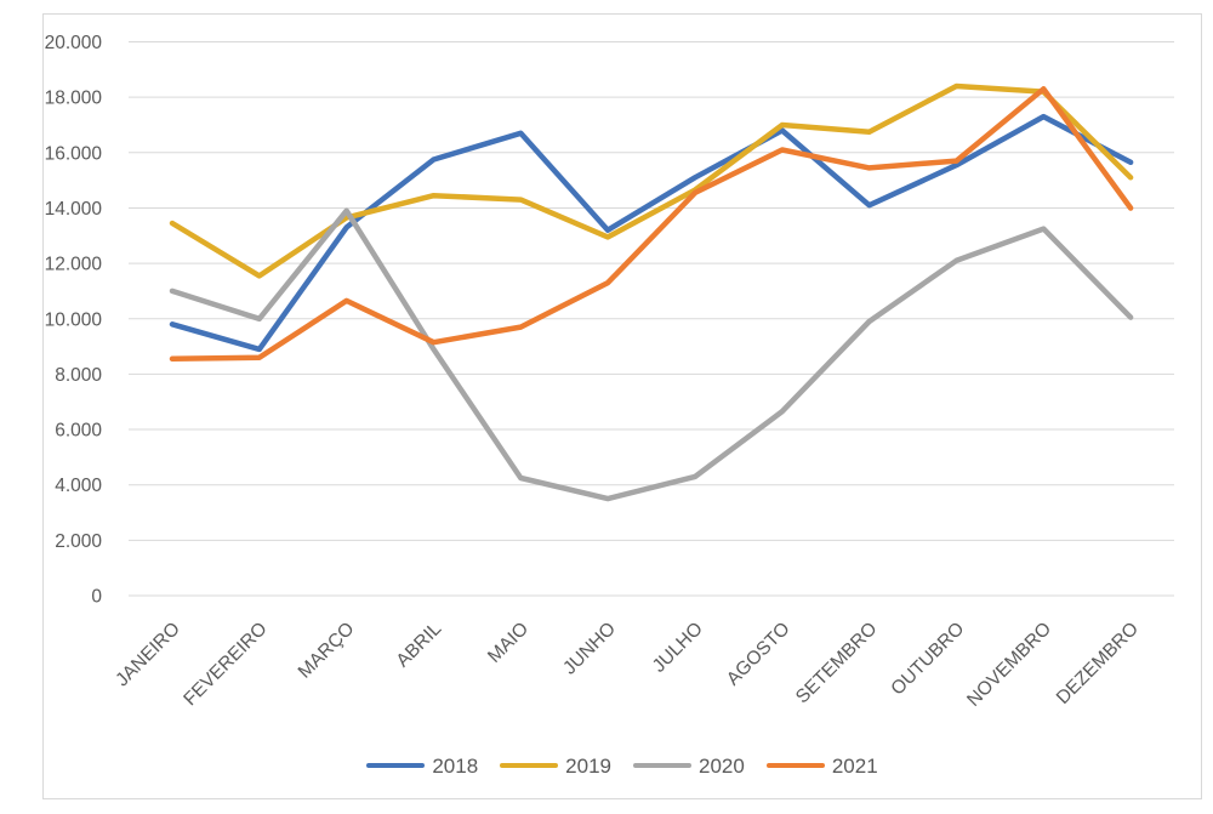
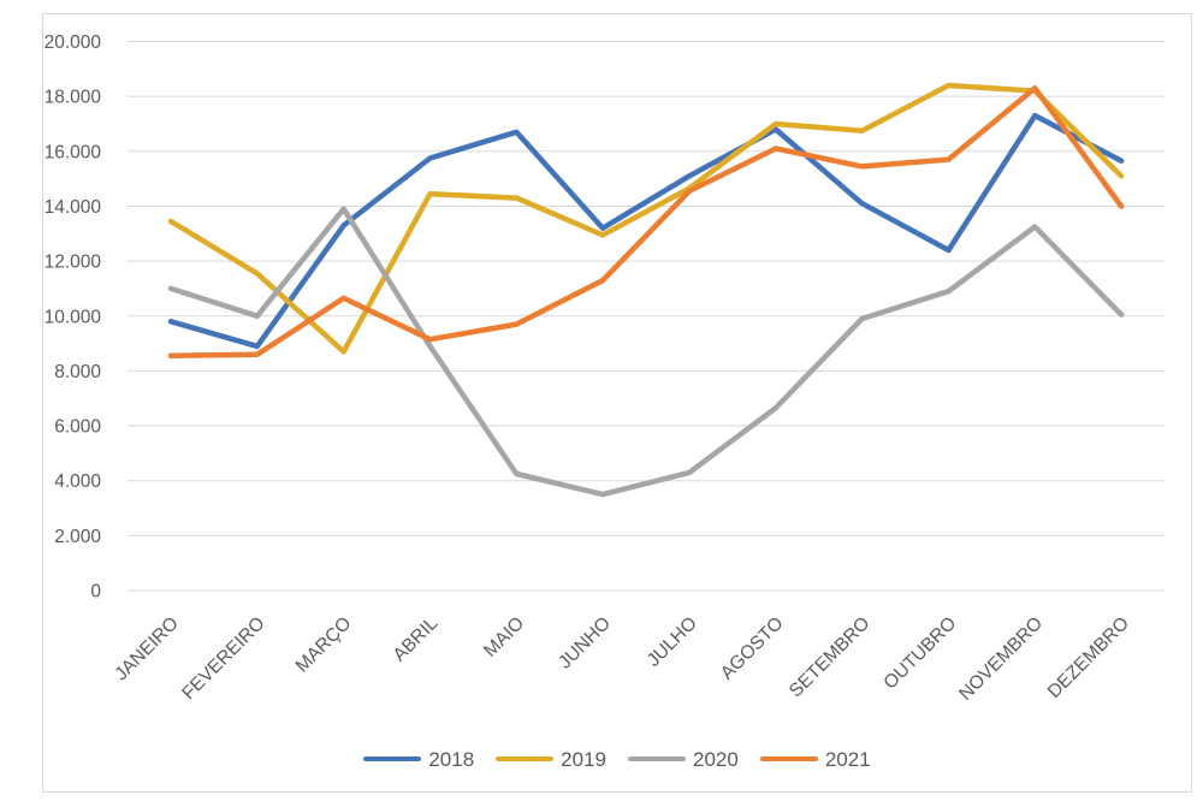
2019/MARÇO: 13600 -> 8700
2018/OUTUBRO: 15600 -> 12400
2020/OUTUBRO: 12100 -> 10900
